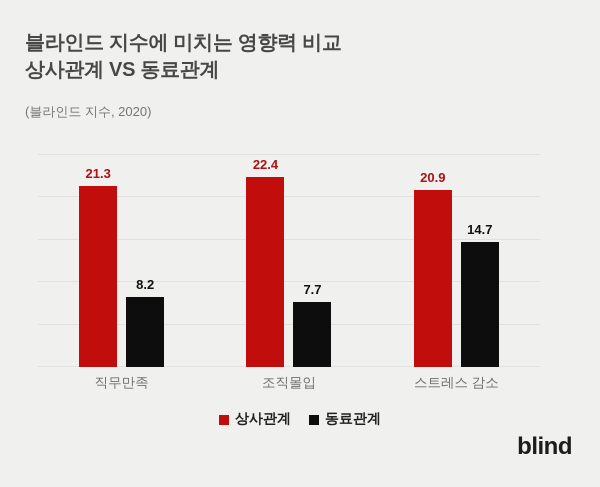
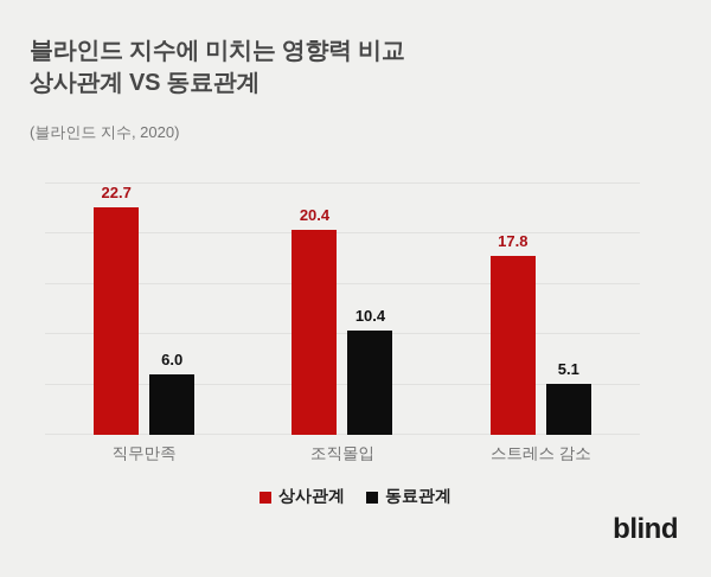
상사관계/직무만족: 21.3 -> 22.7
동료관계/직무만족: 8.2 -> 6.0
상사관계/조직몰입: 22.4 -> 20.4
동료관계/조직몰입: 7.7 -> 10.4
상사관계/스트레스 감소: 20.9 -> 17.8
동료관계/스트레스 감소: 14.7 -> 5.1
